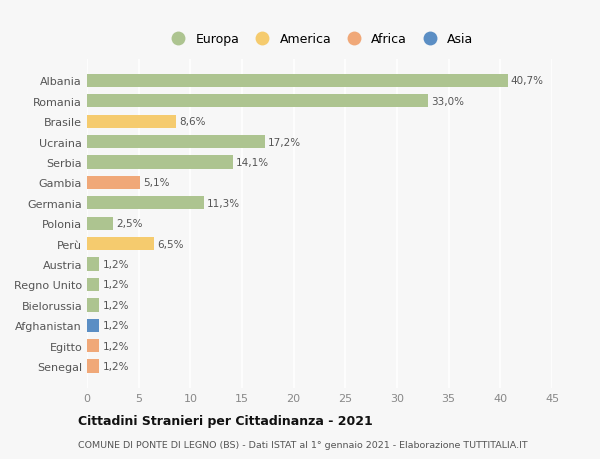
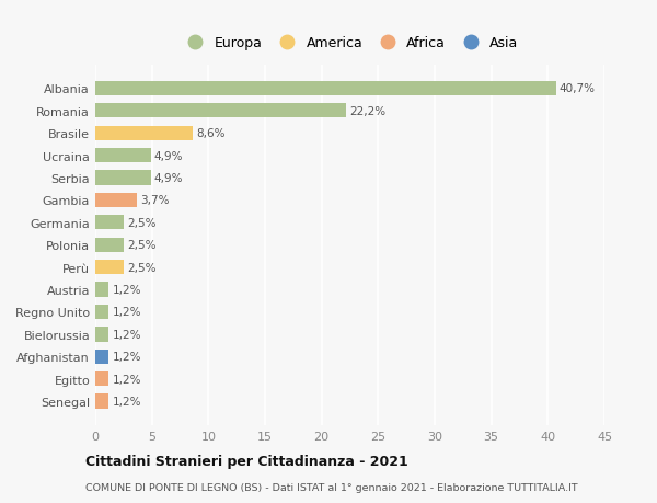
Romania: 33,0% -> 22,2%
Ucraina: 17,2% -> 4,9%
Serbia: 14,1% -> 4,9%
Gambia: 5,1% -> 3,7%
Germania: 11,3% -> 2,5%
Perù: 6,5% -> 2,5%
